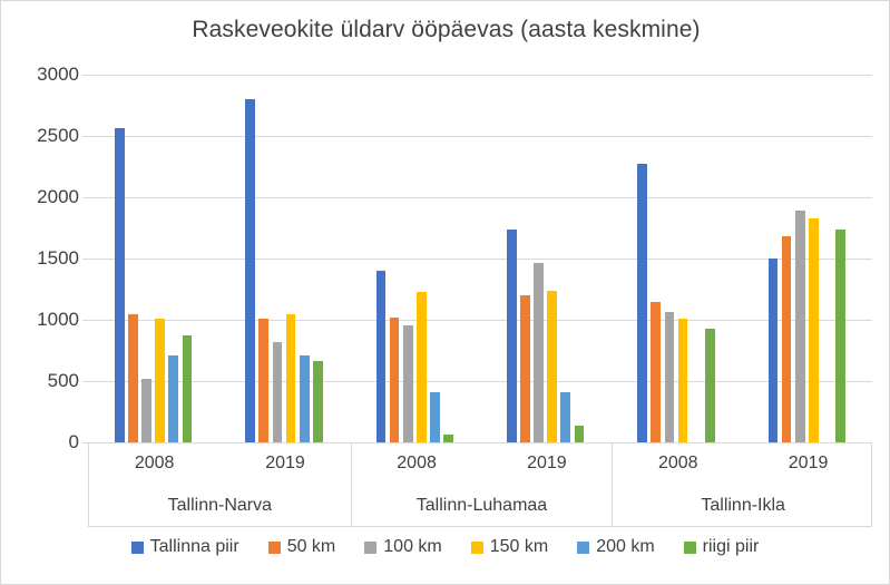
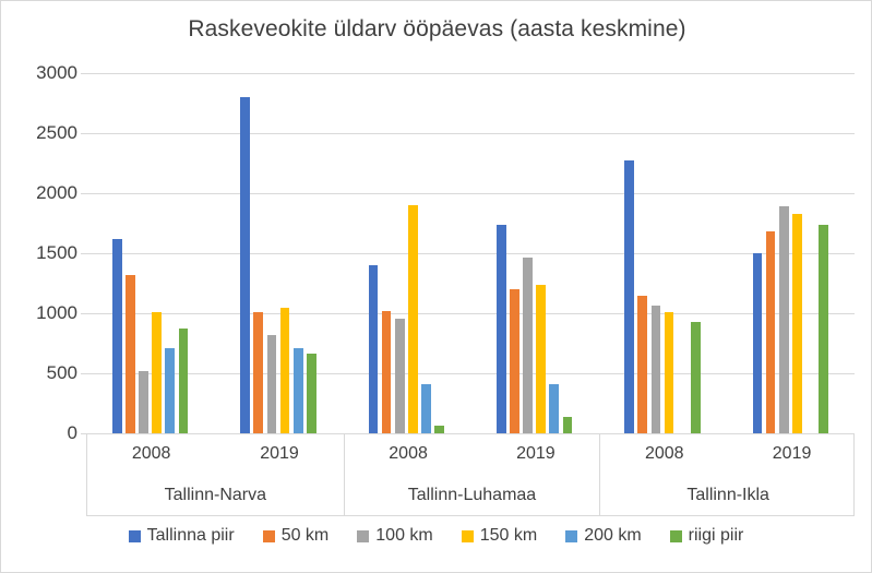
Tallinna piir/Tallinn-Narva 2008: 2560 -> 1620
50 km/Tallinn-Narva 2008: 1040 -> 1320
150 km/Tallinn-Luhamaa 2008: 1230 -> 1900
